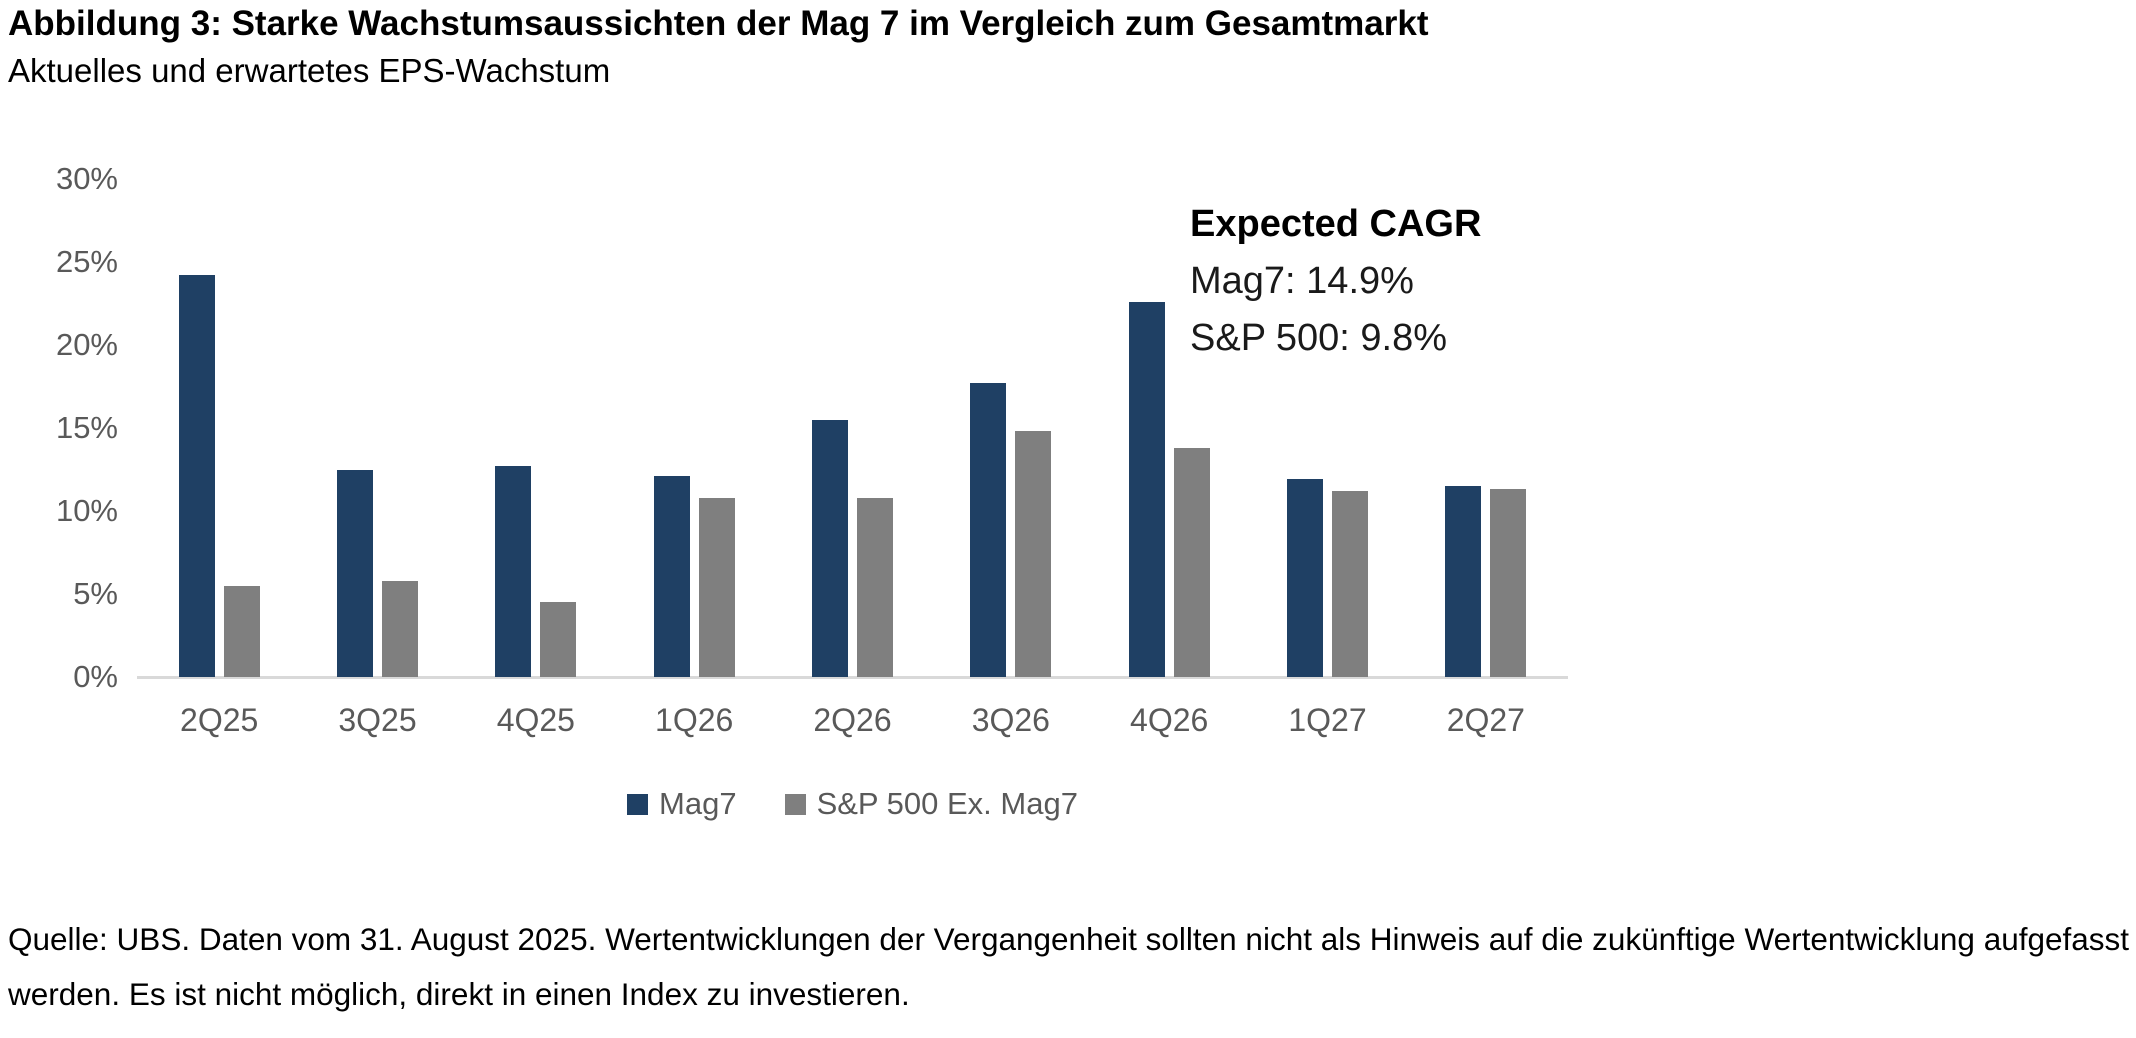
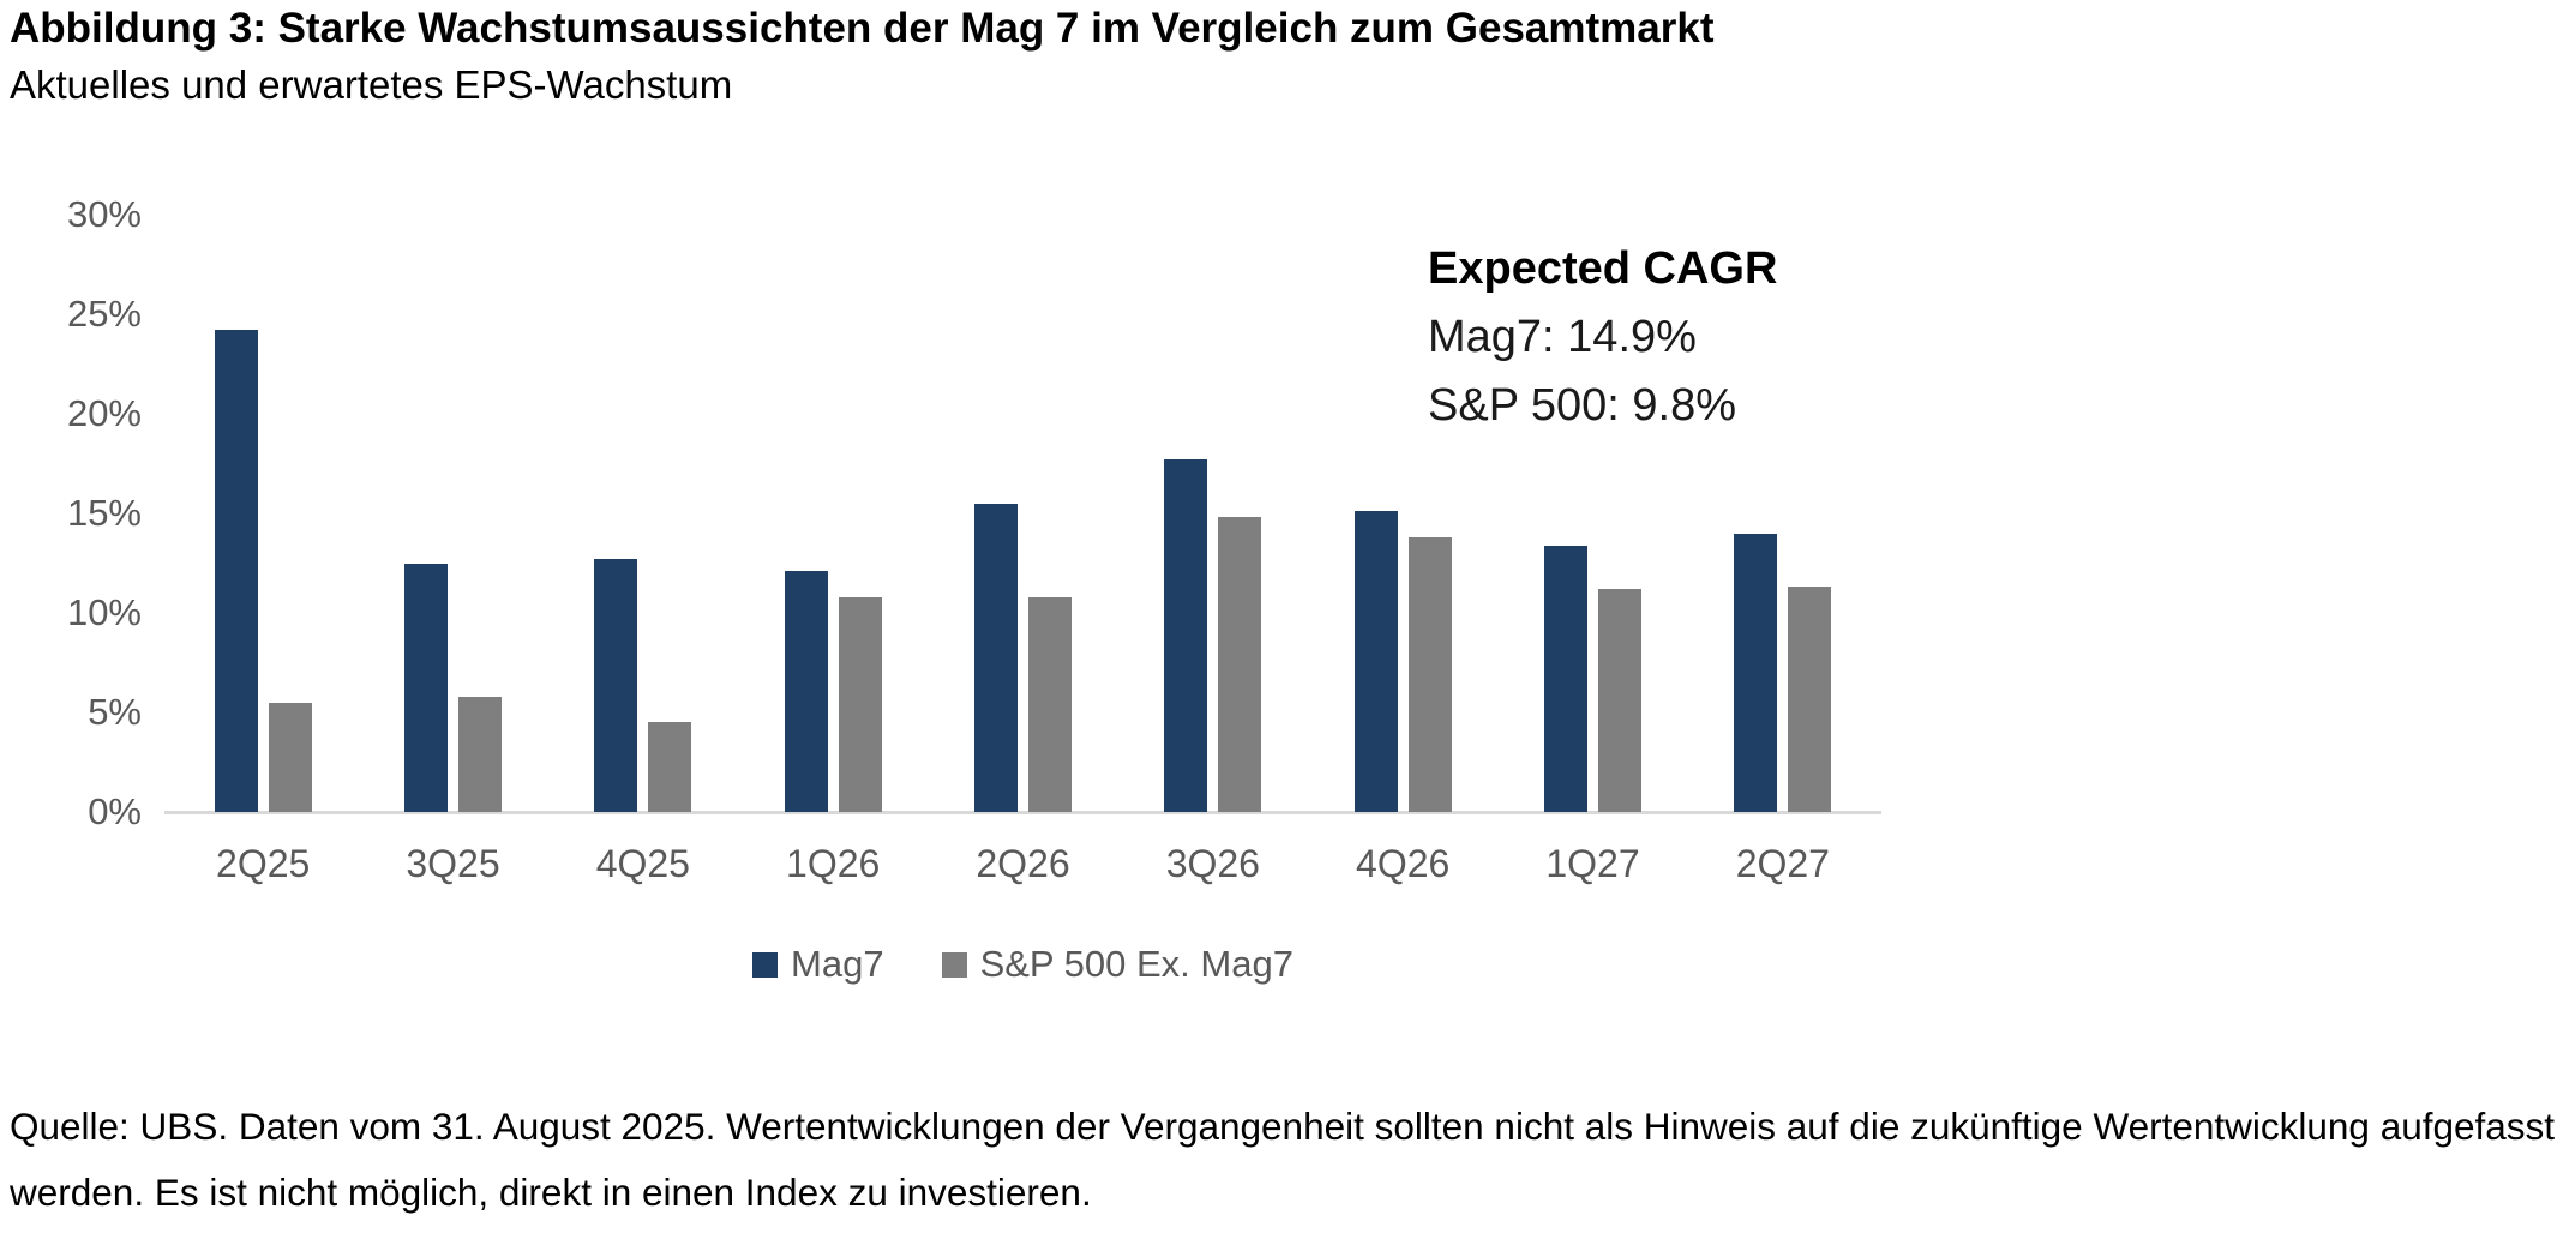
Mag7/4Q26: 22.6% -> 15.1%
Mag7/1Q27: 11.9% -> 13.4%
Mag7/2Q27: 11.5% -> 14.0%
